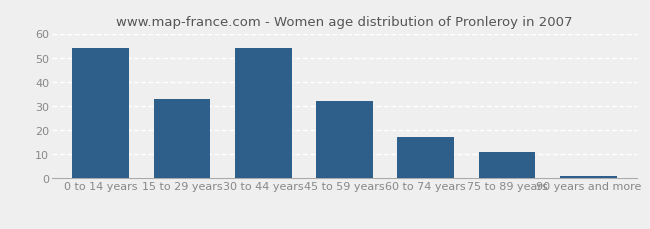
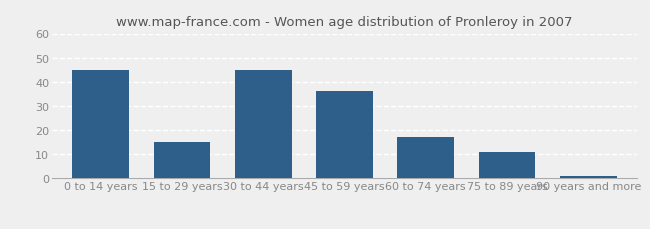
0 to 14 years: 54 -> 45
15 to 29 years: 33 -> 15
30 to 44 years: 54 -> 45
45 to 59 years: 32 -> 36
